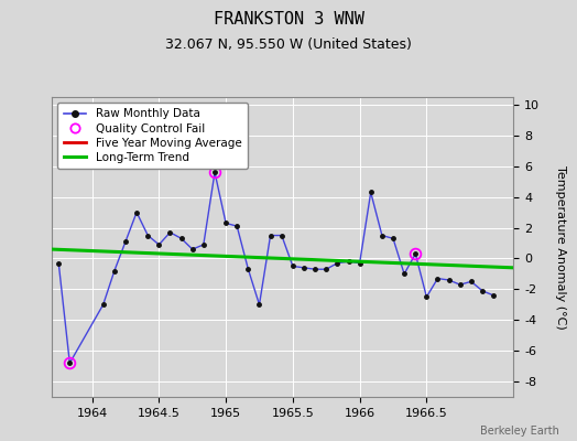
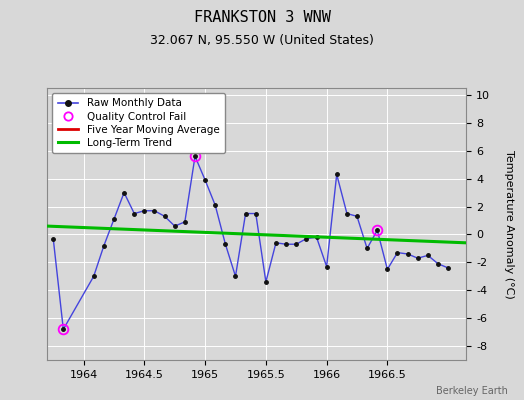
Raw Monthly Data/1964.5: 0.9 -> 1.7
Raw Monthly Data/1965: 2.3 -> 3.9
Raw Monthly Data/1965.5: -0.5 -> -3.4
Raw Monthly Data/1966: -0.3 -> -2.3
